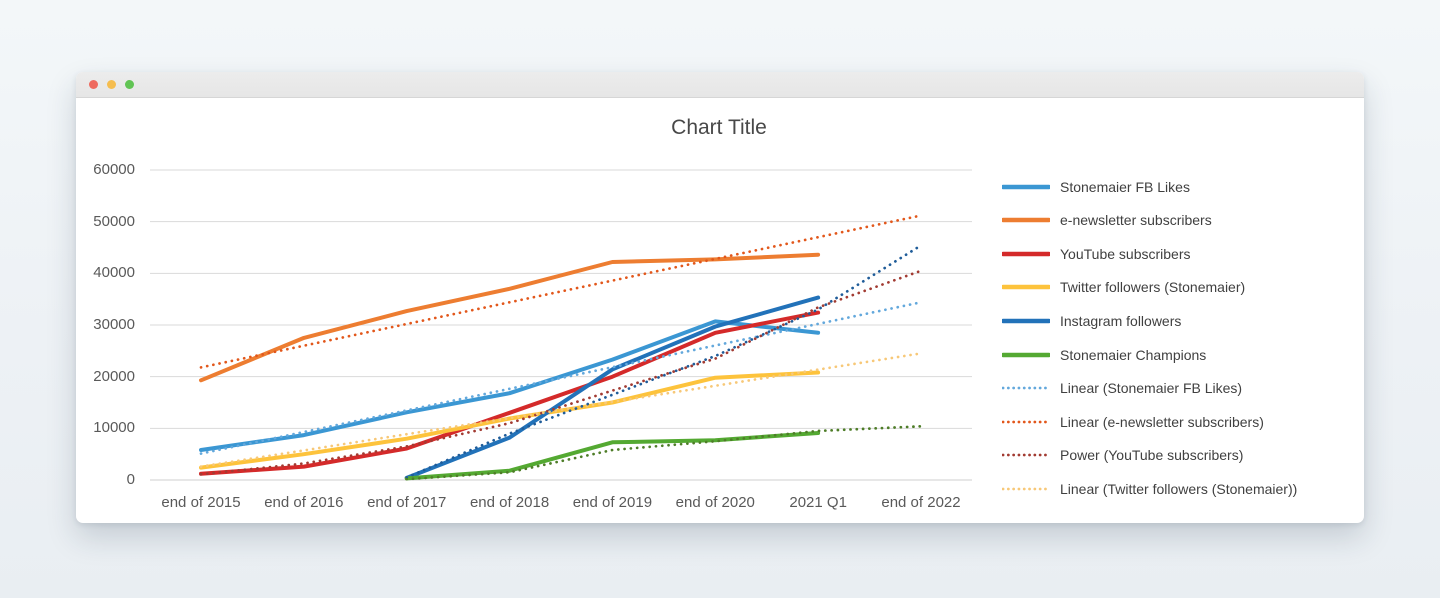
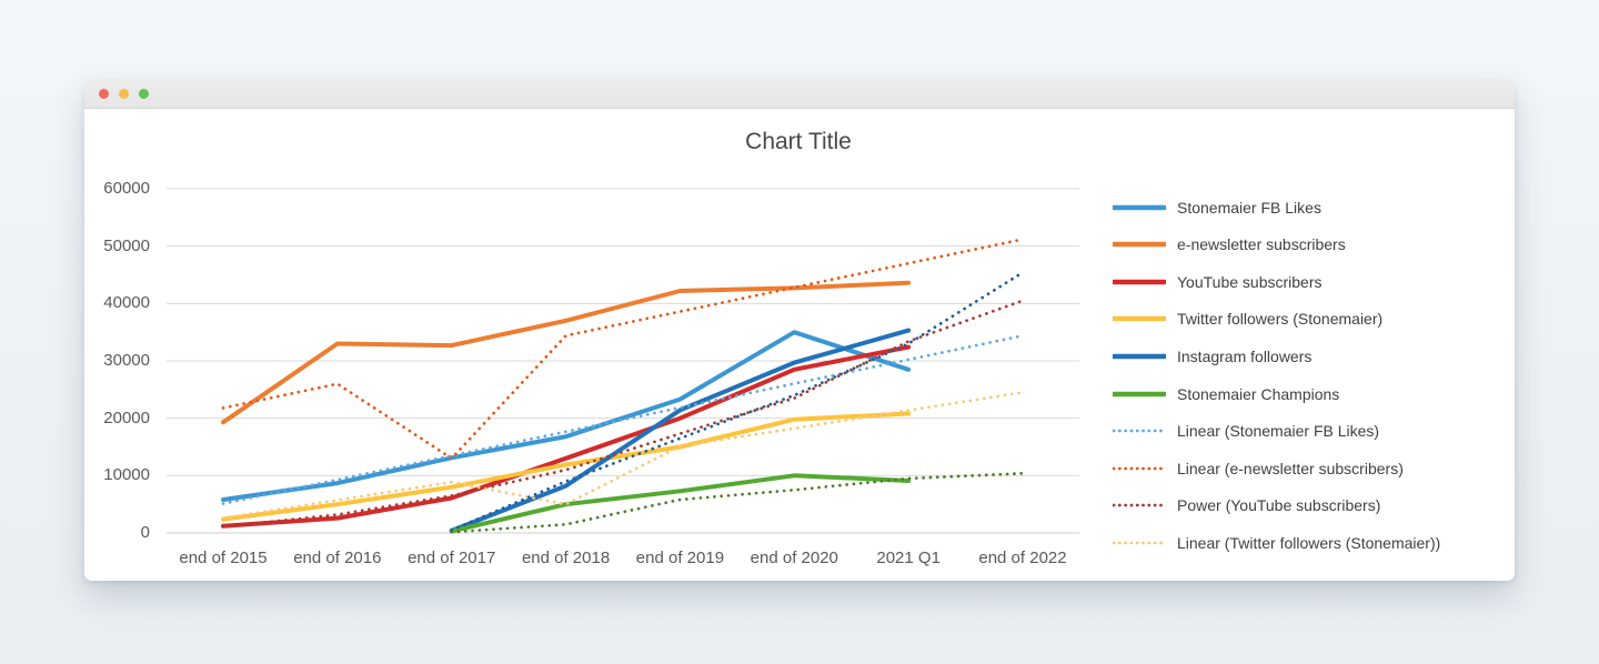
e-newsletter subscribers/end of 2016: 28000 -> 33000
Linear (e-newsletter subscribers)/end of 2017: 30000 -> 13000
Stonemaier Champions/end of 2018: 2000 -> 5000
Linear (Twitter followers (Stonemaier))/end of 2018: 12000 -> 5000
Stonemaier FB Likes/end of 2020: 31000 -> 35000
Stonemaier Champions/end of 2020: 8000 -> 10000
